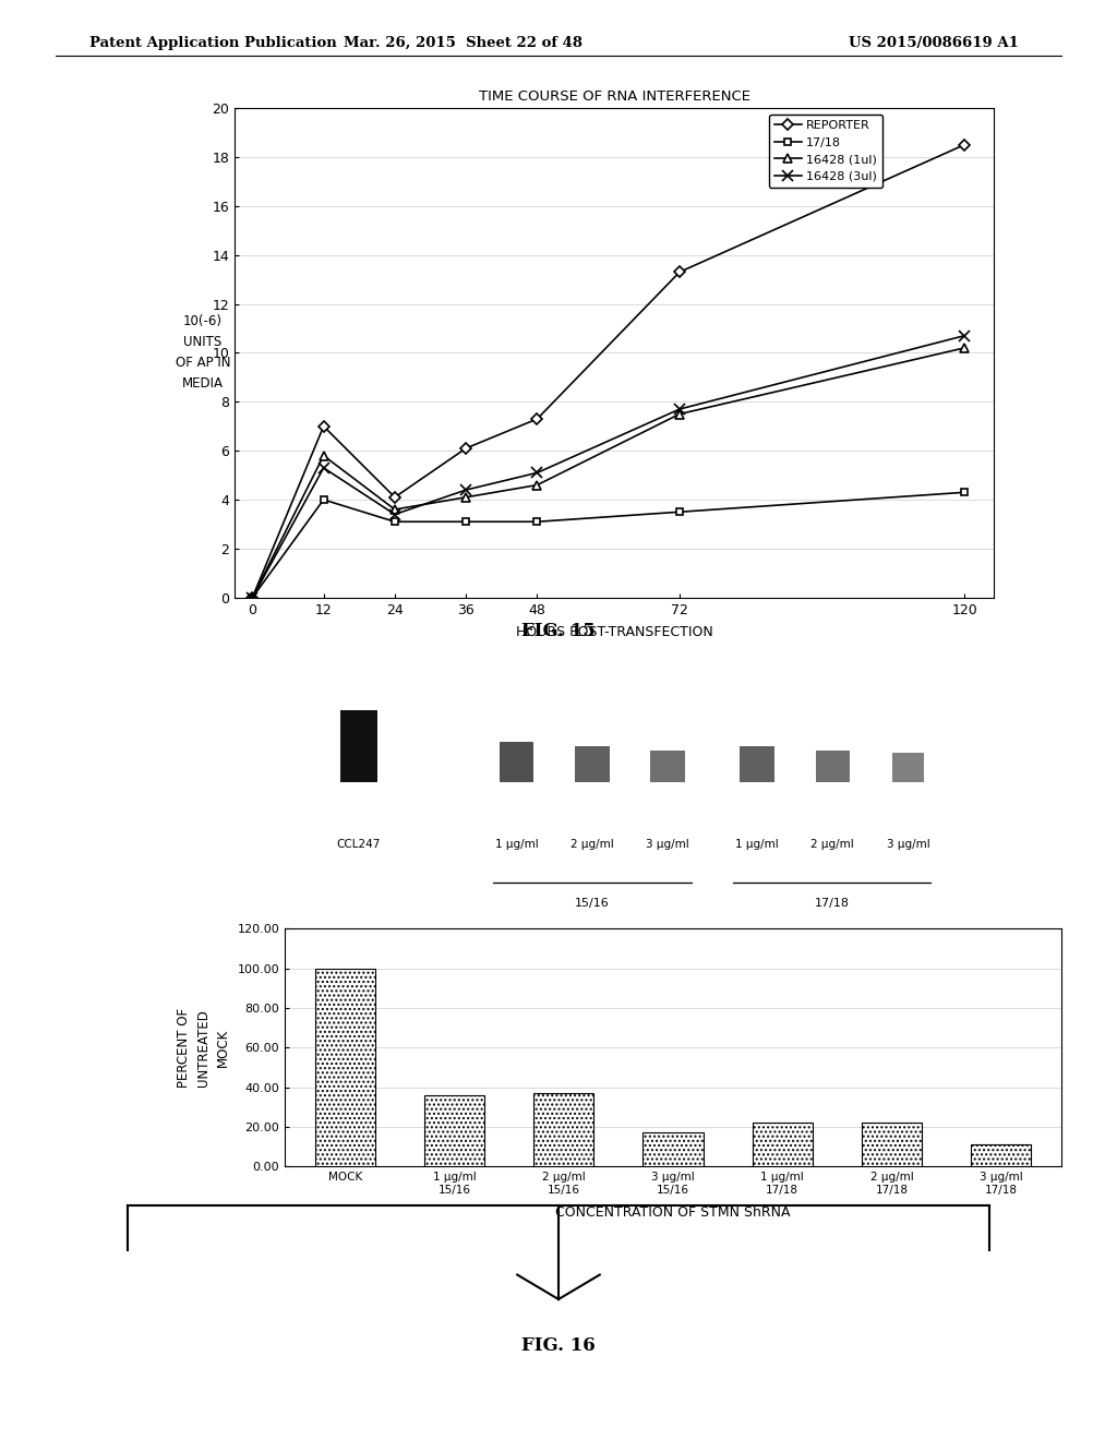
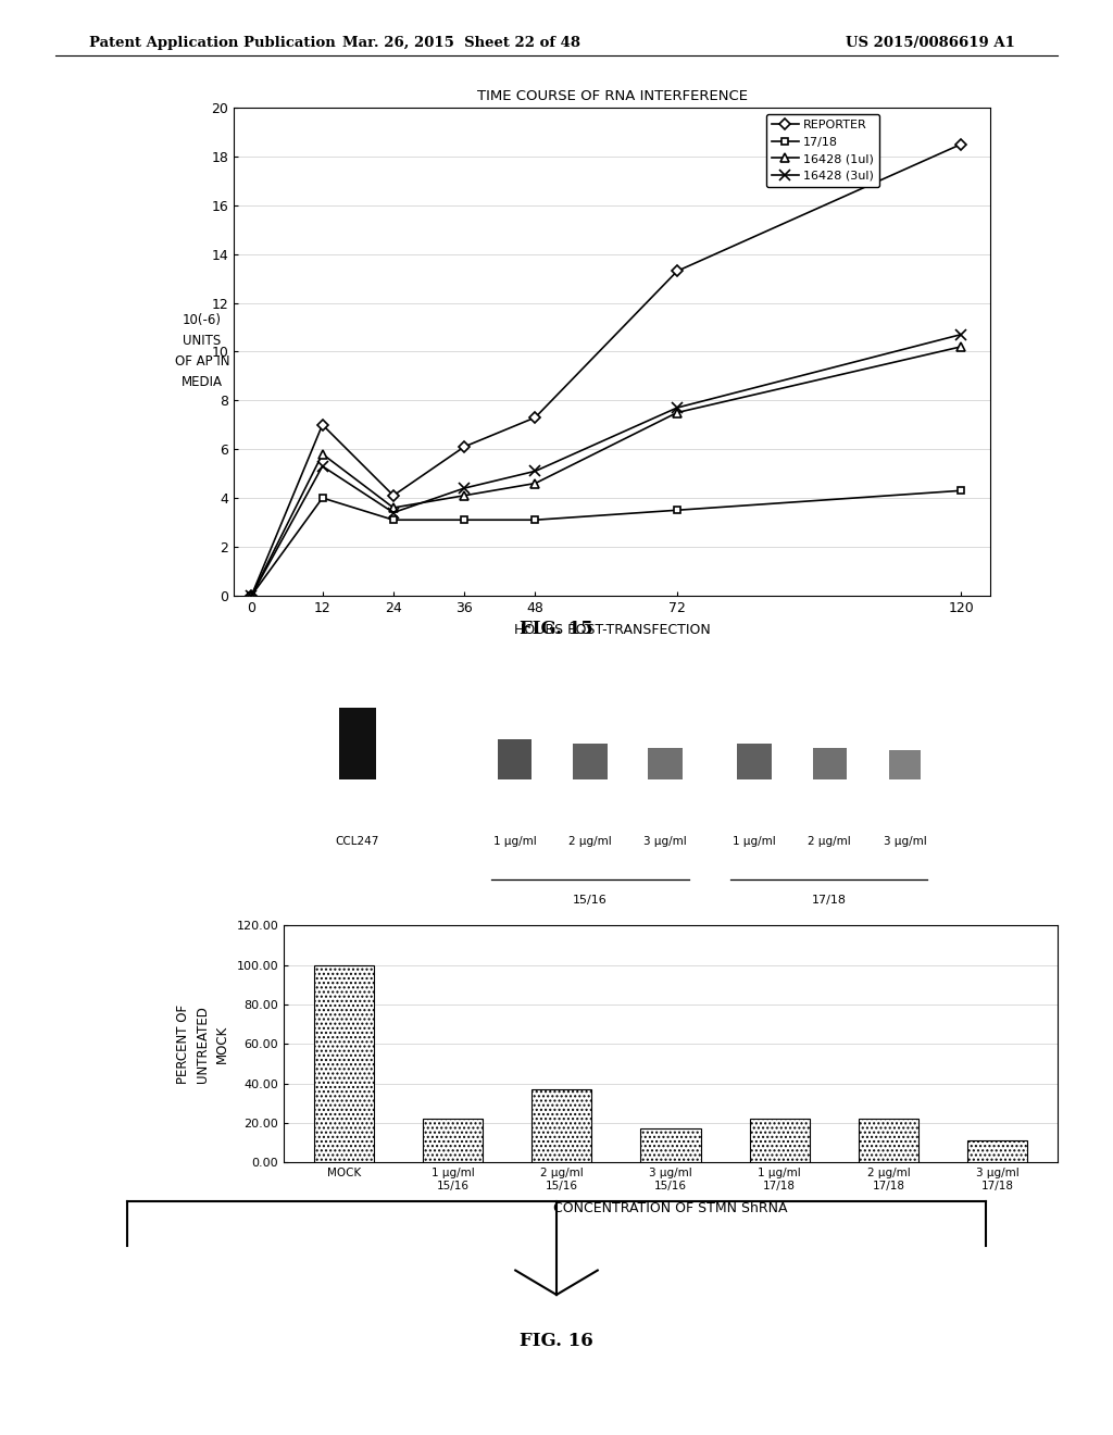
1 μg/ml 15/16: 36 -> 22
